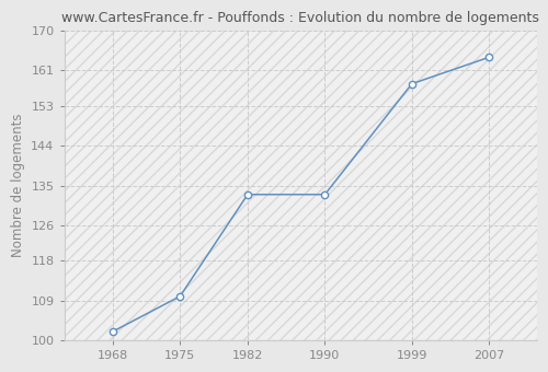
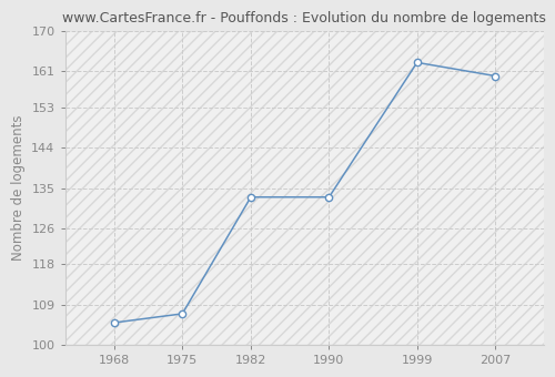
1968: 102 -> 105
1975: 110 -> 107
1999: 158 -> 163
2007: 164 -> 160
